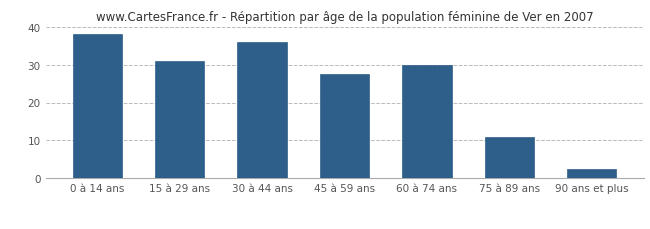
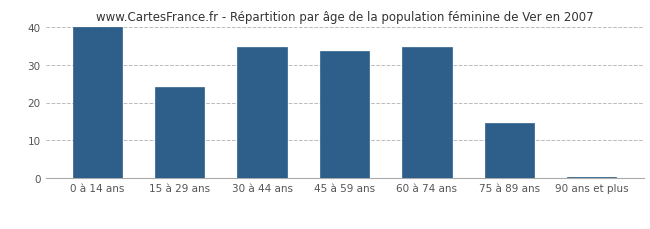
0 à 14 ans: 38.0 -> 40.0
15 à 29 ans: 31.0 -> 24.0
30 à 44 ans: 36.0 -> 34.5
45 à 59 ans: 27.5 -> 33.5
60 à 74 ans: 30.0 -> 34.5
75 à 89 ans: 11.0 -> 14.5
90 ans et plus: 2.5 -> 0.5
